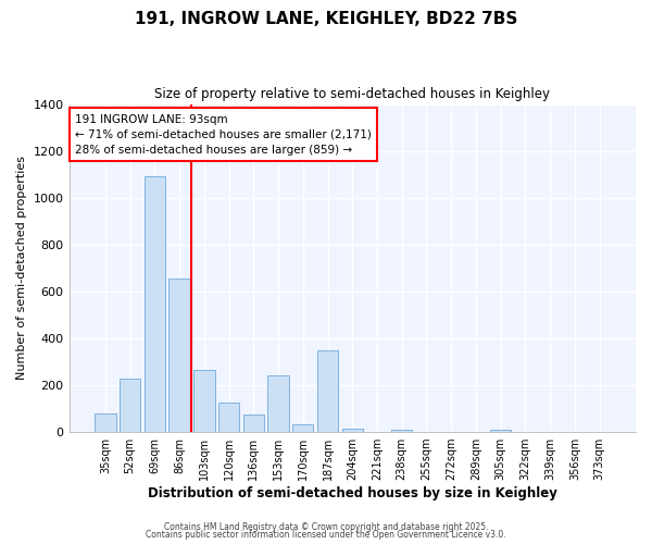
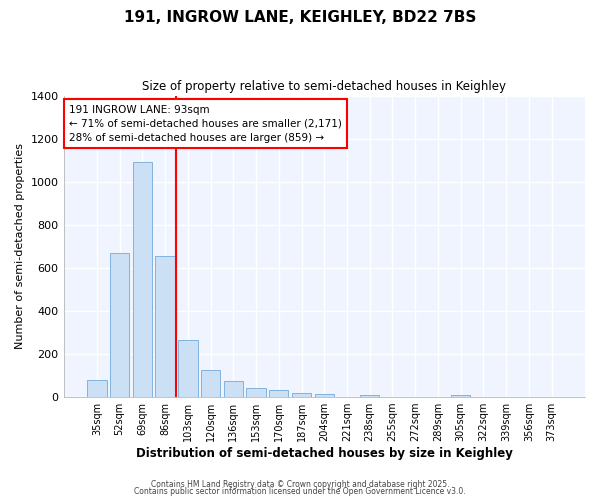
52sqm: 230 -> 670
153sqm: 240 -> 40
187sqm: 350 -> 20
